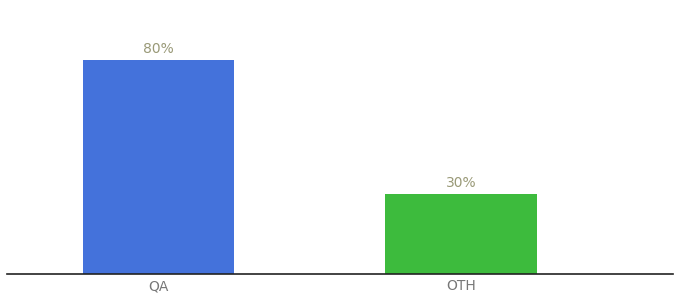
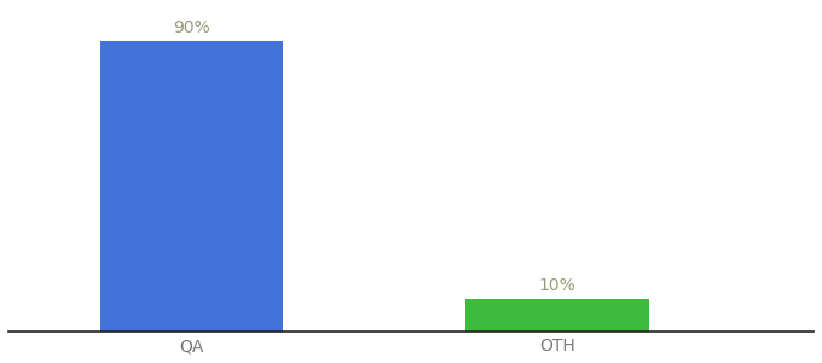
QA: 80% -> 90%
OTH: 30% -> 10%
